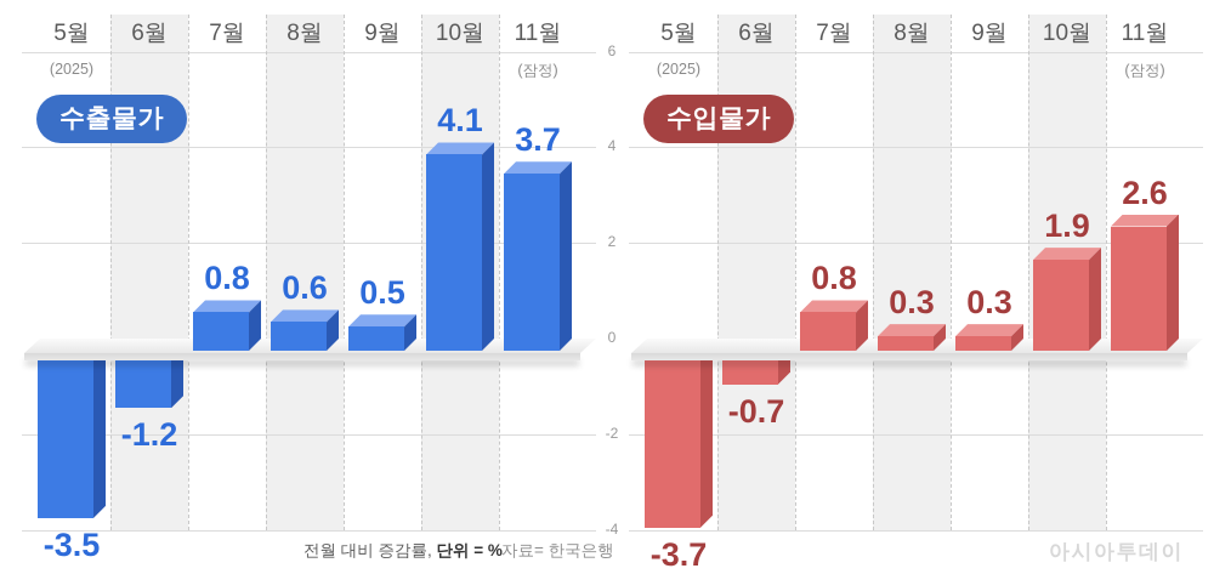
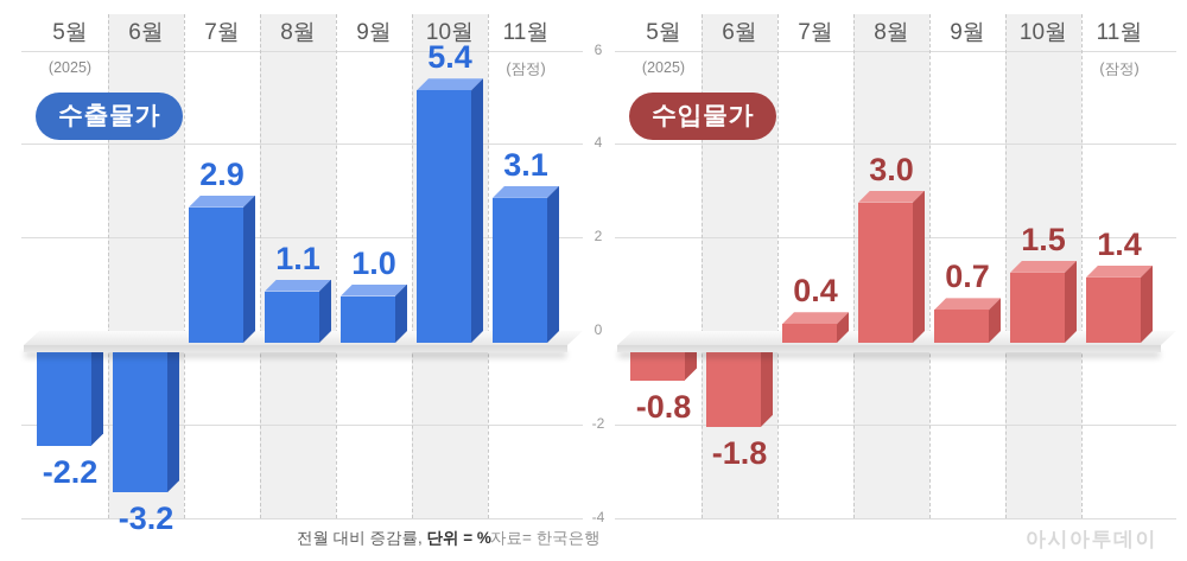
수출물가/5월: -3.5 -> -2.2
수출물가/6월: -1.2 -> -3.2
수출물가/7월: 0.8 -> 2.9
수출물가/8월: 0.6 -> 1.1
수출물가/9월: 0.5 -> 1.0
수출물가/10월: 4.1 -> 5.4
수출물가/11월: 3.7 -> 3.1
수입물가/5월: -3.7 -> -0.8
수입물가/6월: -0.7 -> -1.8
수입물가/7월: 0.8 -> 0.4
수입물가/8월: 0.3 -> 3.0
수입물가/9월: 0.3 -> 0.7
수입물가/10월: 1.9 -> 1.5
수입물가/11월: 2.6 -> 1.4
